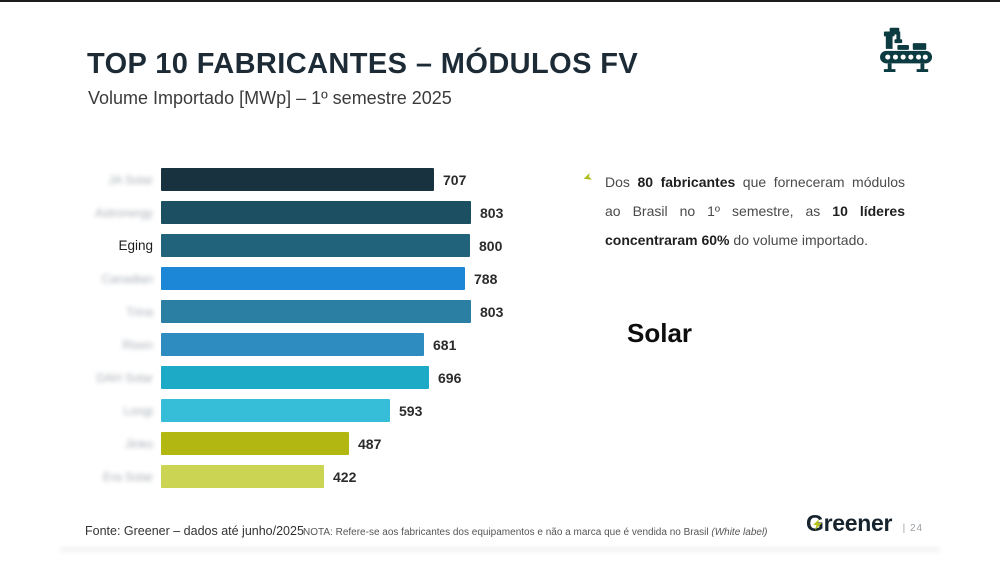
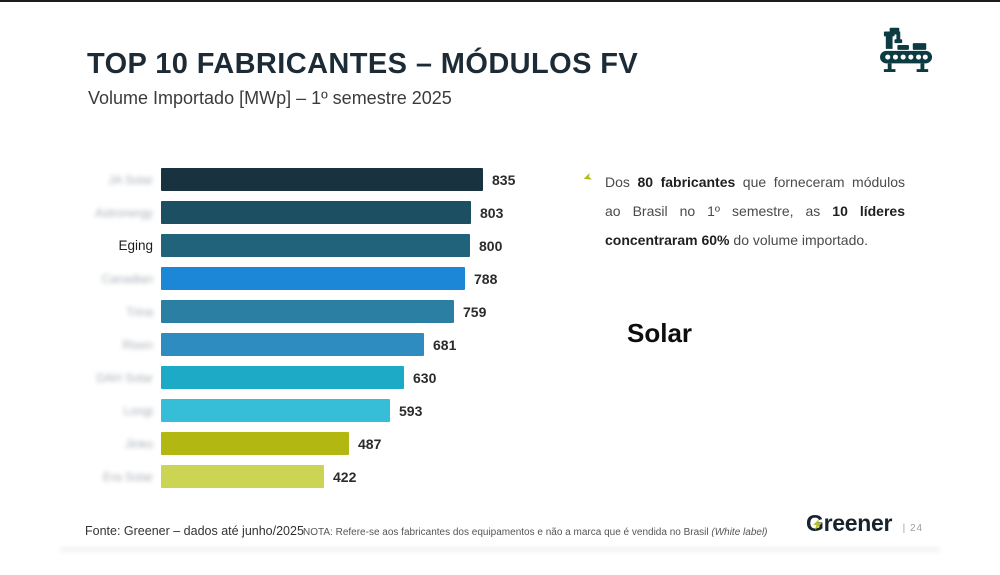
JA Solar: 707 -> 835
Trina: 803 -> 759
DAH Solar: 696 -> 630
